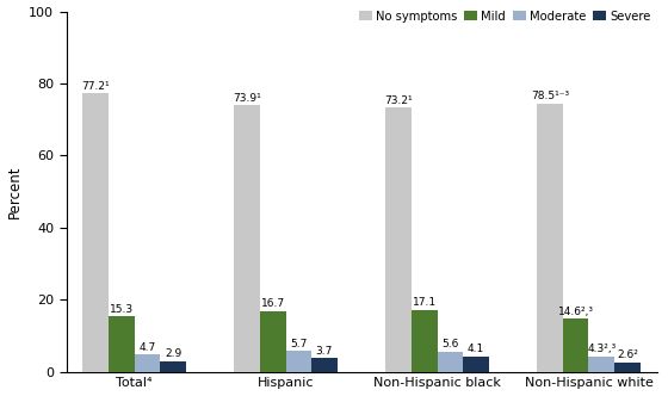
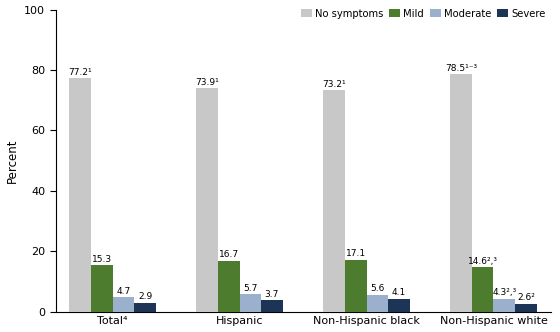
No symptoms/Non-Hispanic white: 74.5 -> 78.5
